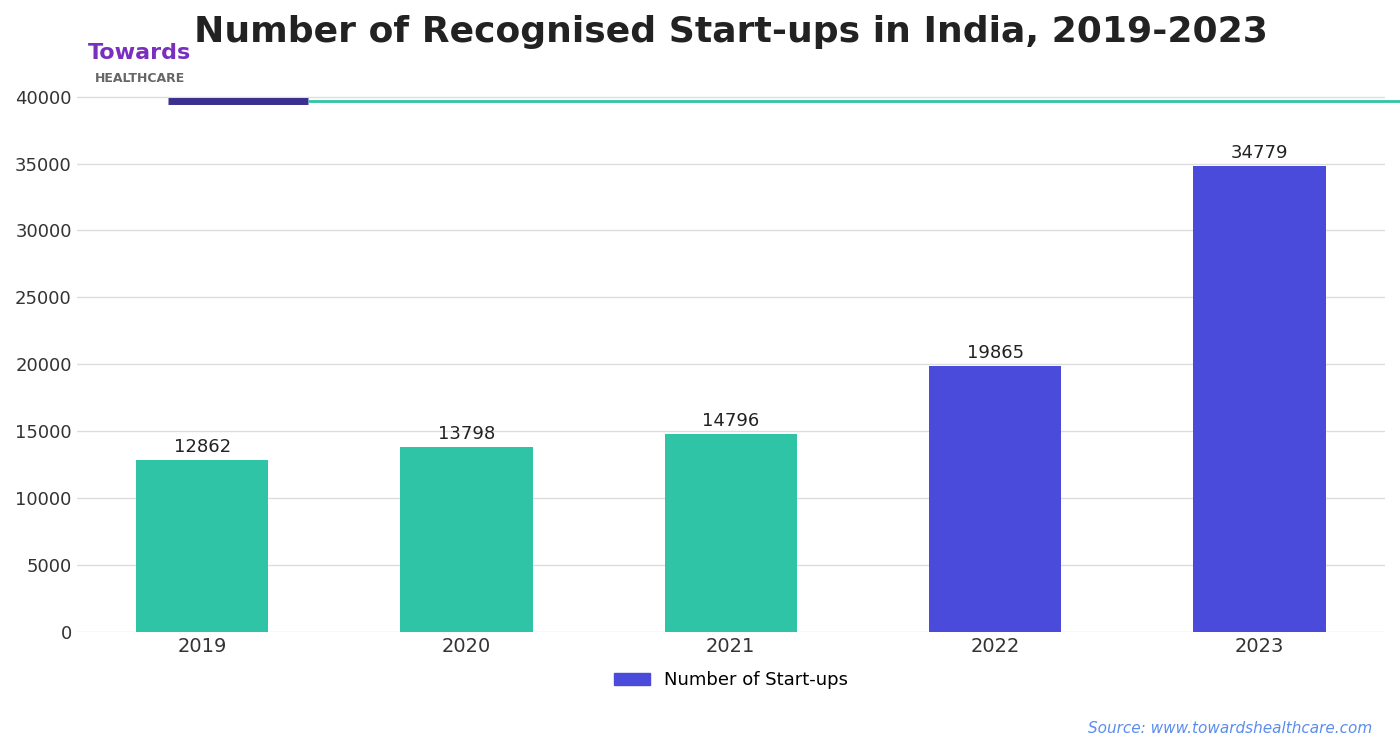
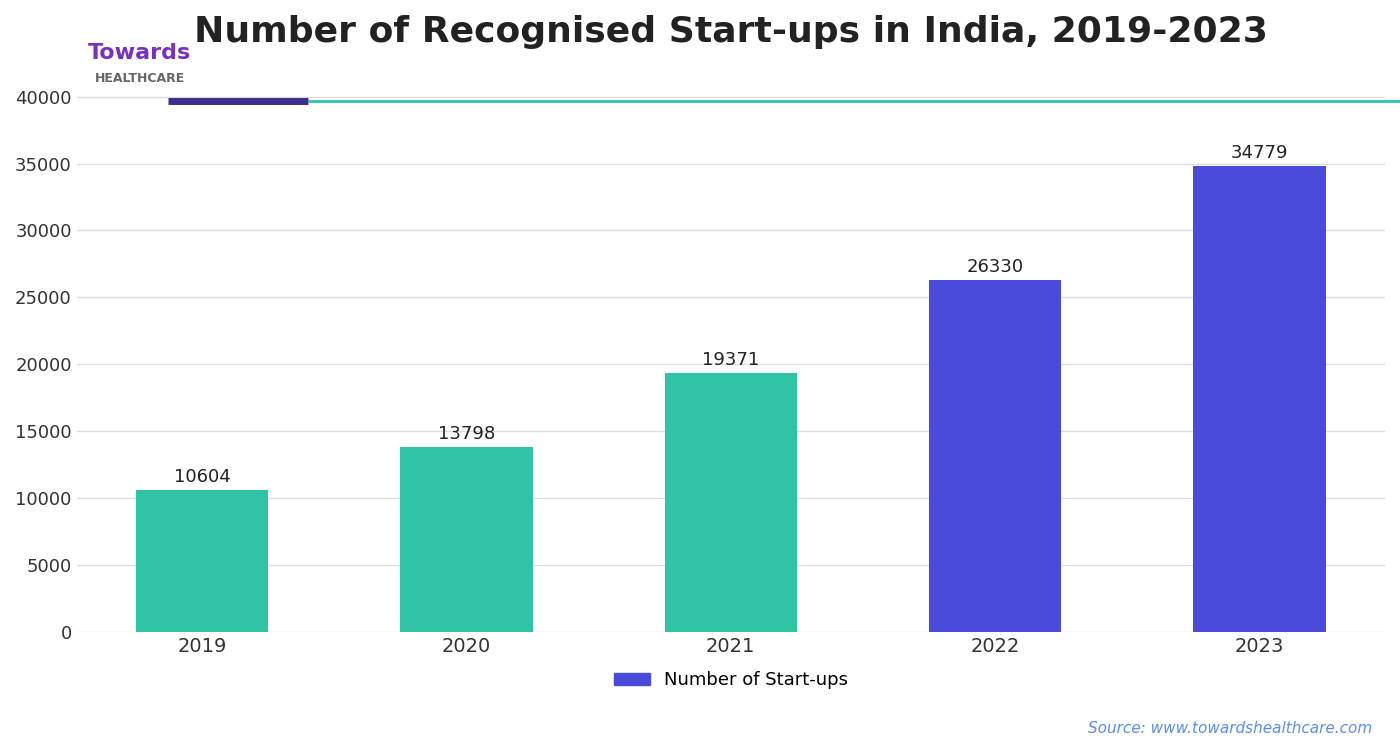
2019: 12862 -> 10604
2021: 14796 -> 19371
2022: 19865 -> 26330
